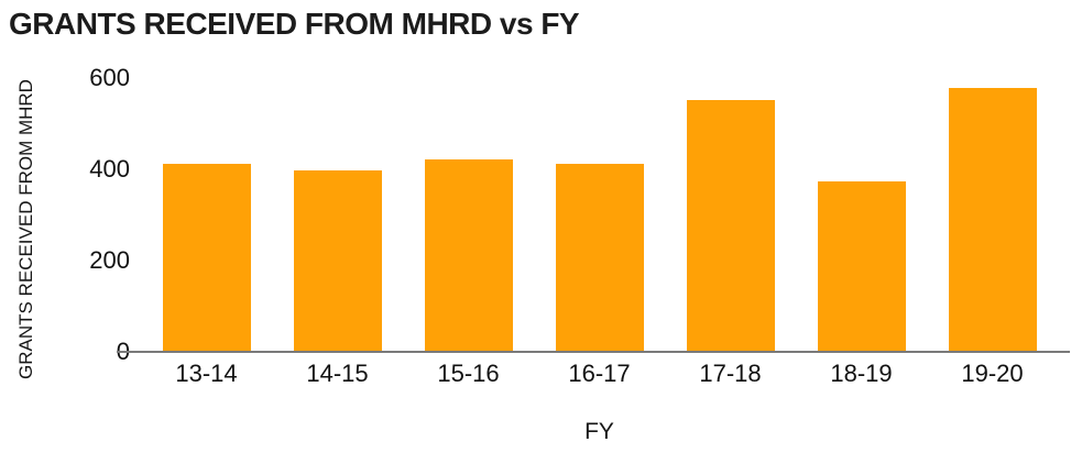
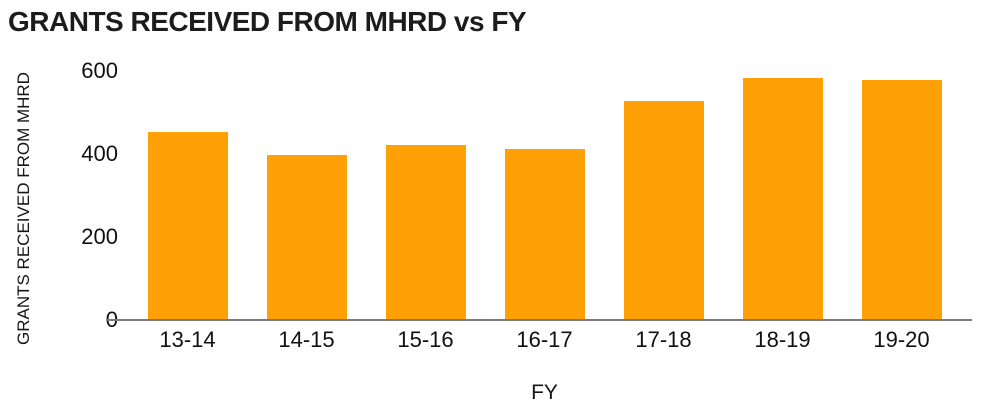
13-14: 410 -> 450
17-18: 550 -> 520
18-19: 370 -> 580
